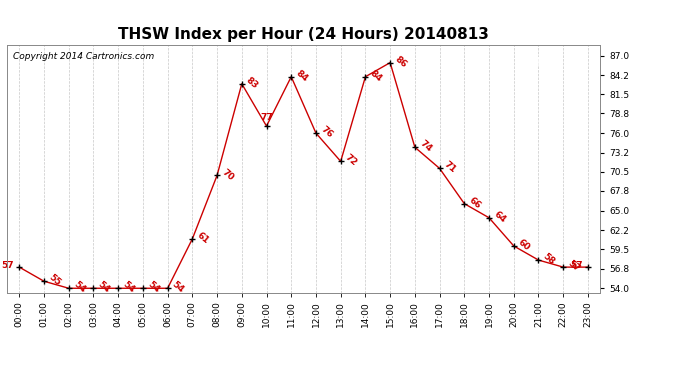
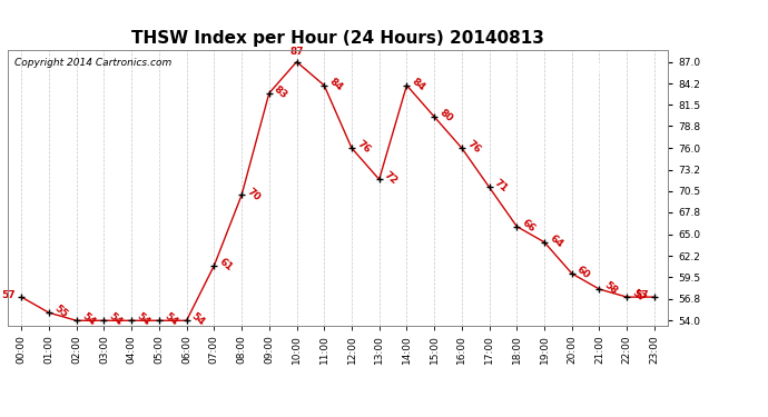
10:00: 77 -> 87
15:00: 86 -> 80
16:00: 74 -> 76
